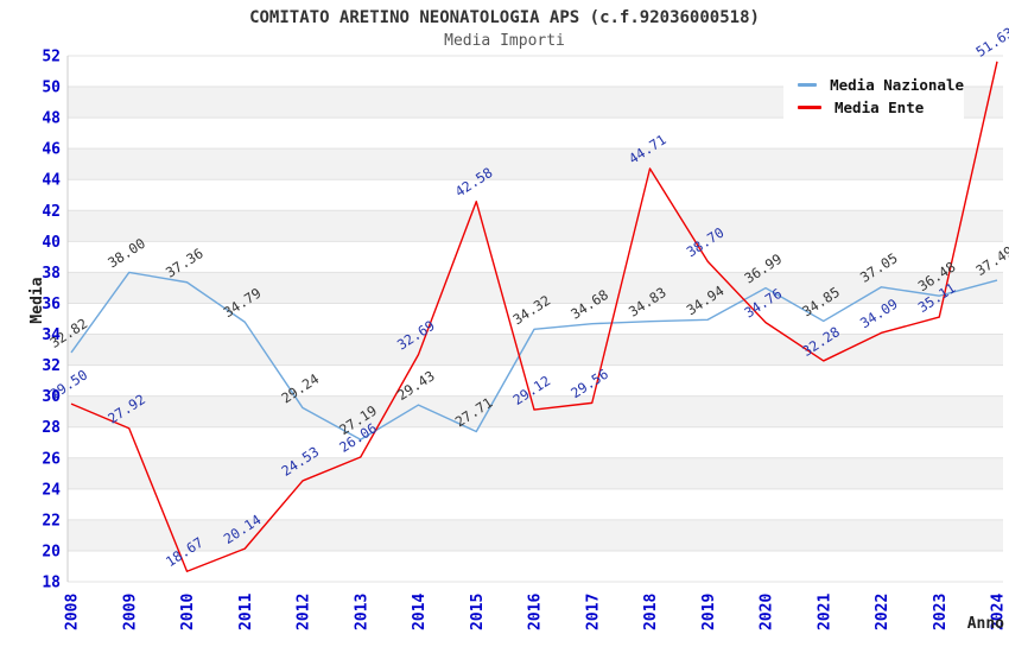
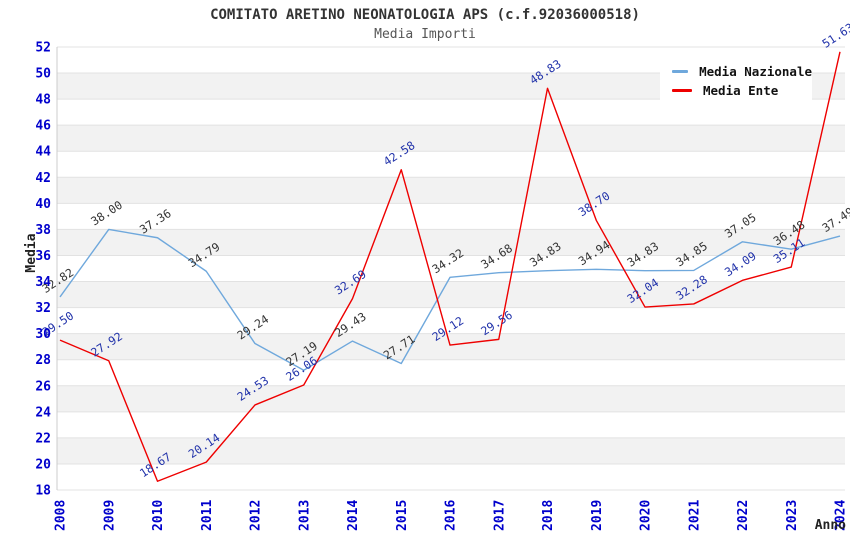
Media Ente/2018: 44.71 -> 48.83
Media Nazionale/2020: 36.99 -> 34.83
Media Ente/2020: 34.76 -> 32.04
